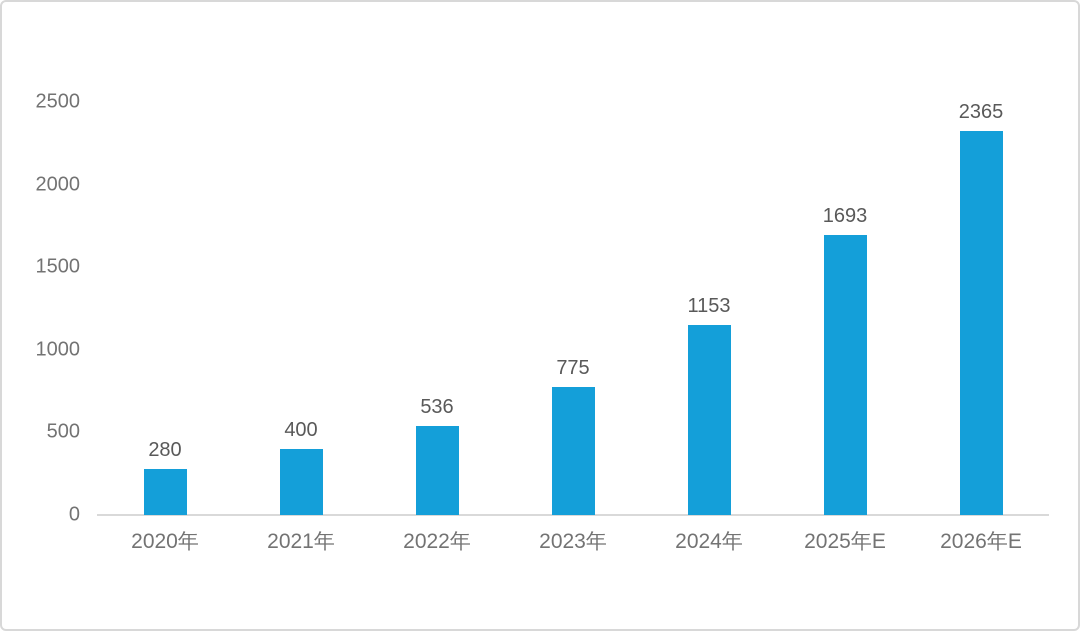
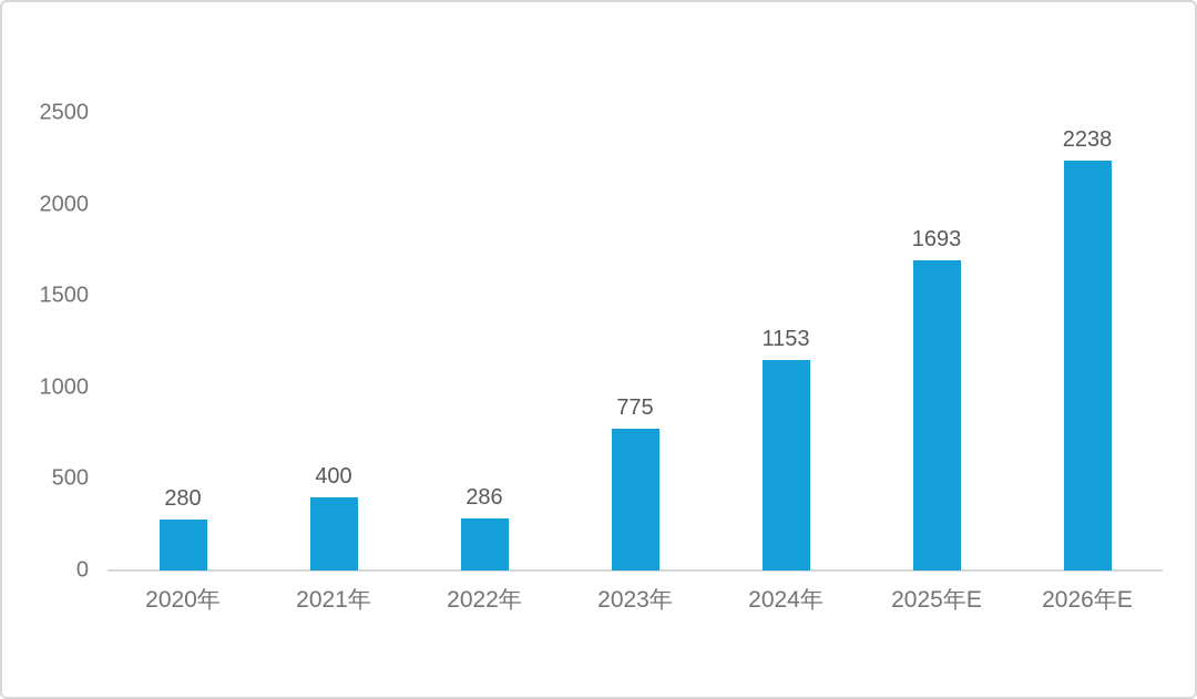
2022年: 536 -> 286
2026年E: 2365 -> 2238
